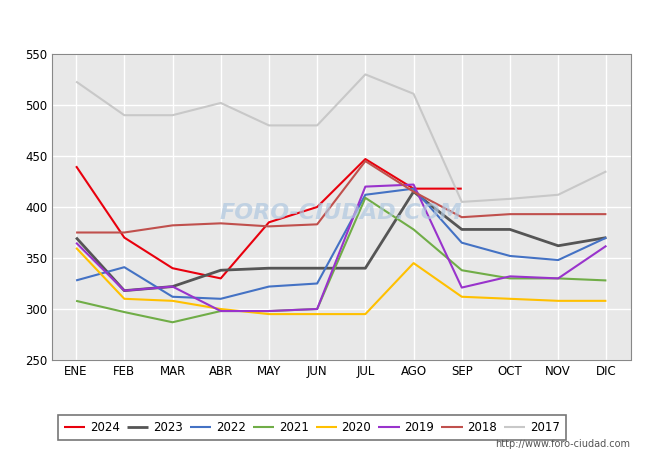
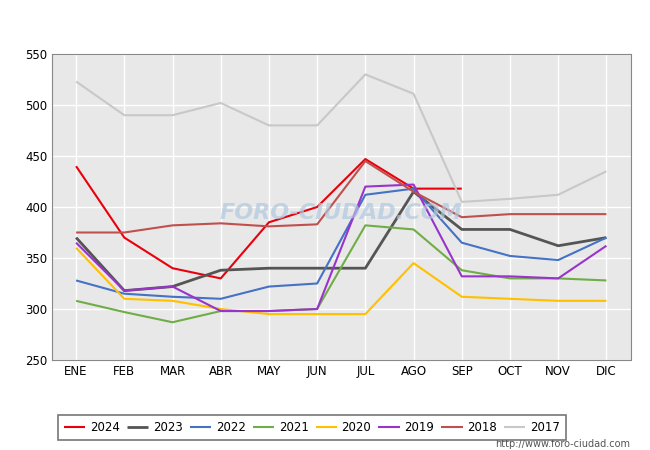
2022/FEB: 341 -> 315
2021/JUL: 409 -> 382
2019/SEP: 321 -> 332
